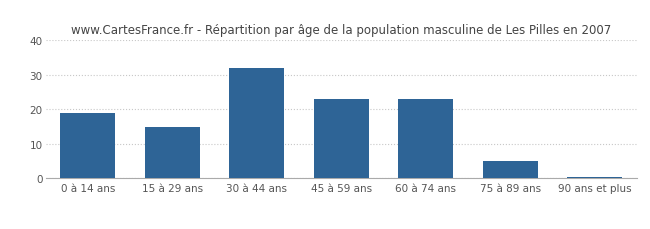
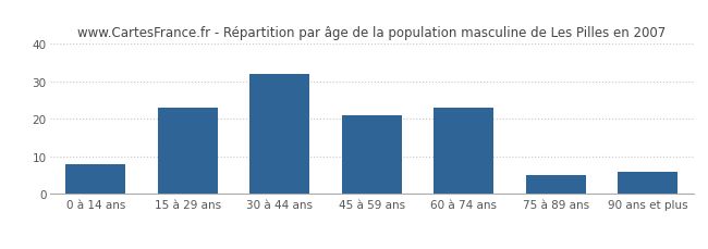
0 à 14 ans: 19.0 -> 8.0
15 à 29 ans: 15.0 -> 23.0
45 à 59 ans: 23.0 -> 21.0
90 ans et plus: 0.5 -> 6.0
